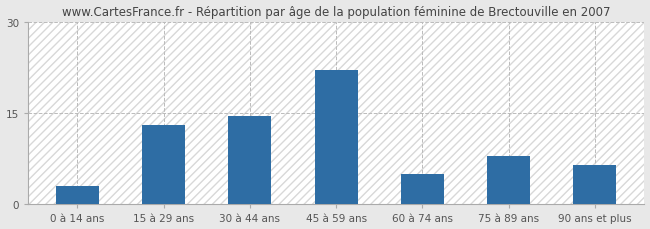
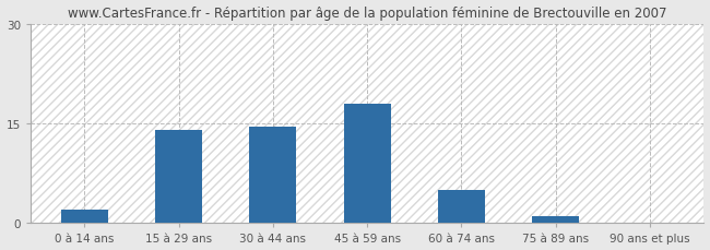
0 à 14 ans: 3.0 -> 2.0
15 à 29 ans: 13.0 -> 14.0
45 à 59 ans: 22.0 -> 18.0
75 à 89 ans: 8.0 -> 1.0
90 ans et plus: 6.4 -> 0.1
